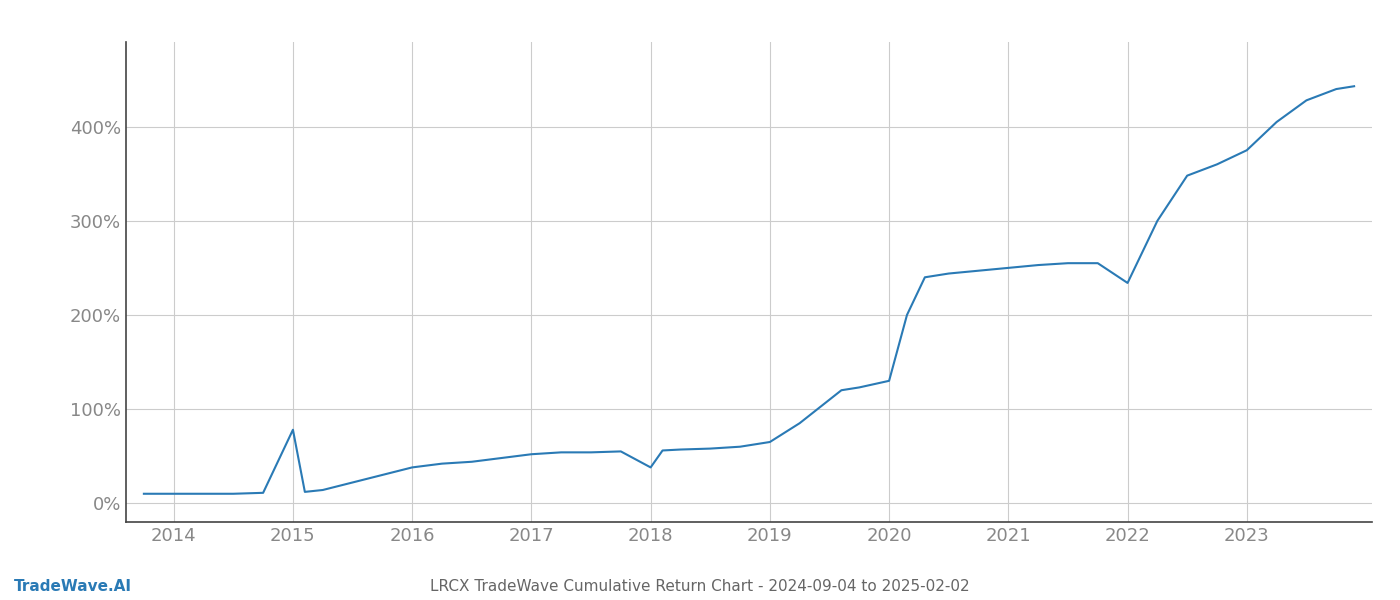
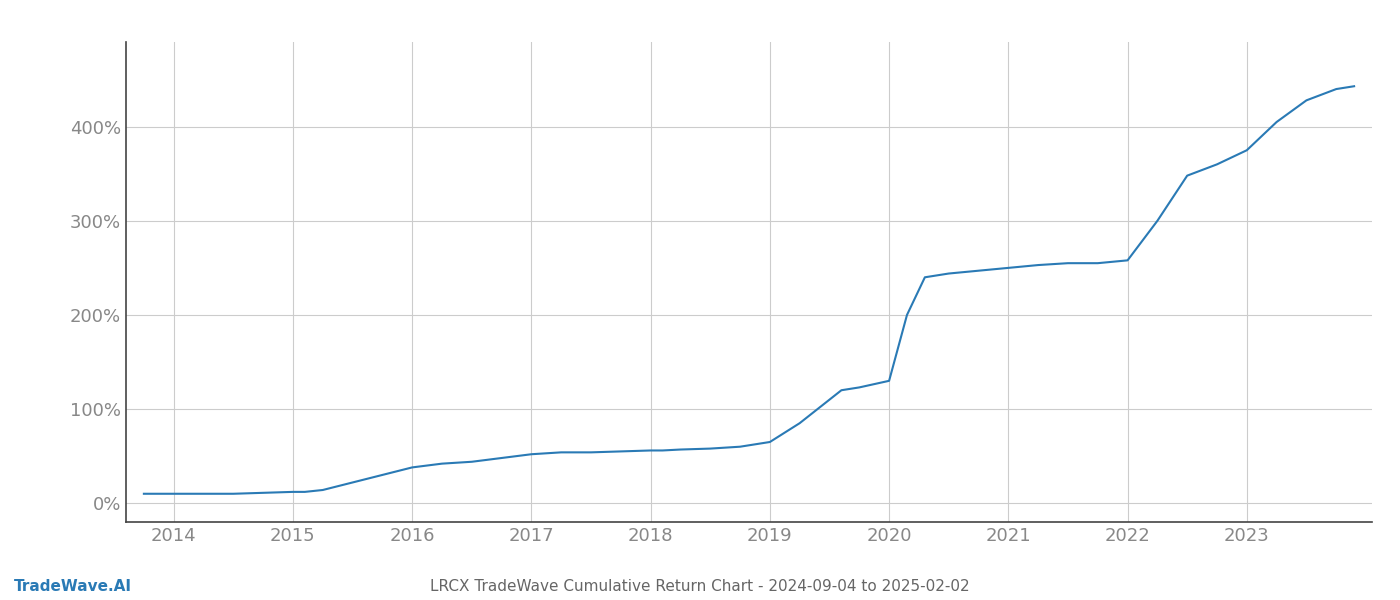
2015: 78% -> 12%
2018: 38% -> 56%
2022: 234% -> 258%
